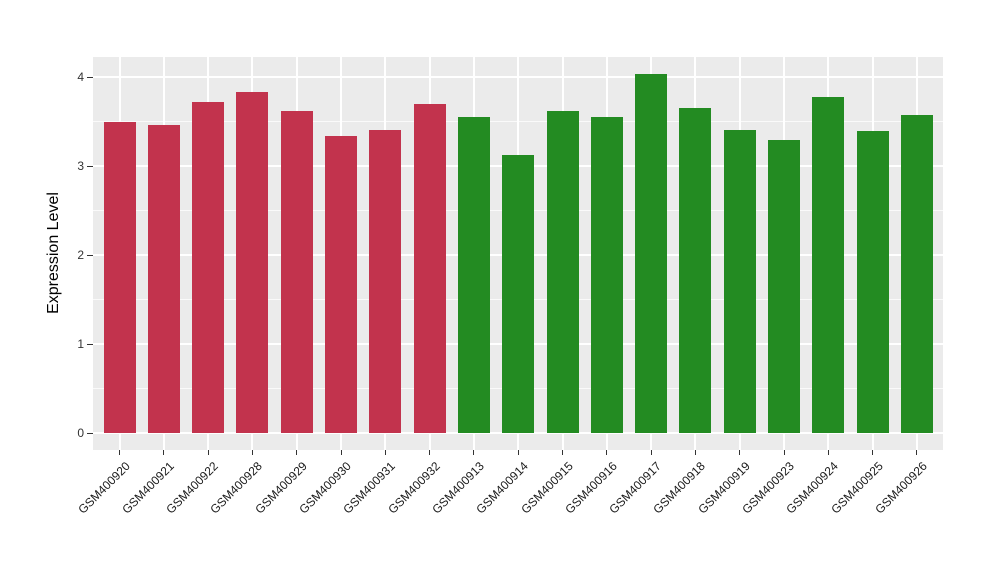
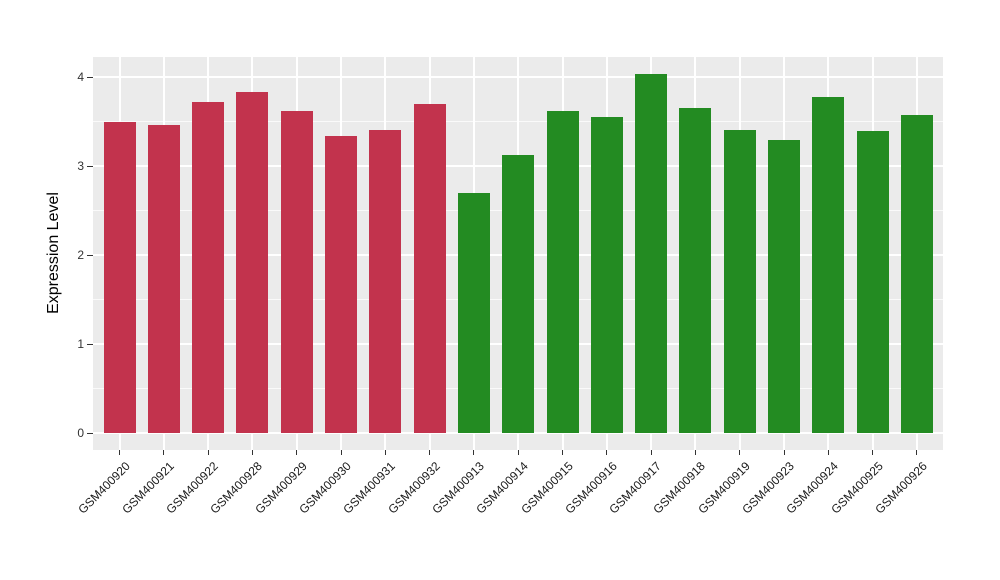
GSM400913: 3.5 -> 2.7
